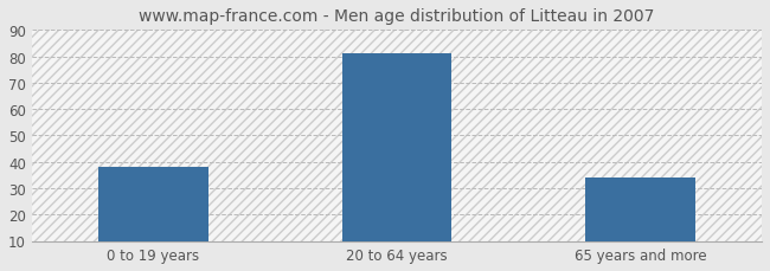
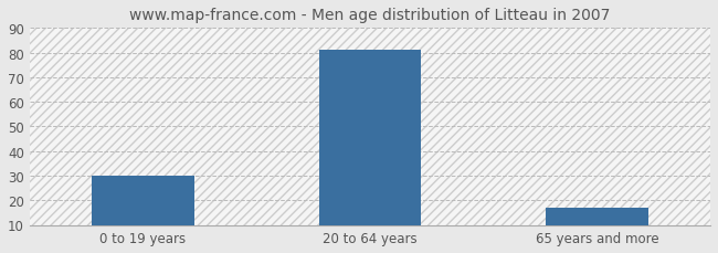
0 to 19 years: 38 -> 30
65 years and more: 34 -> 17
